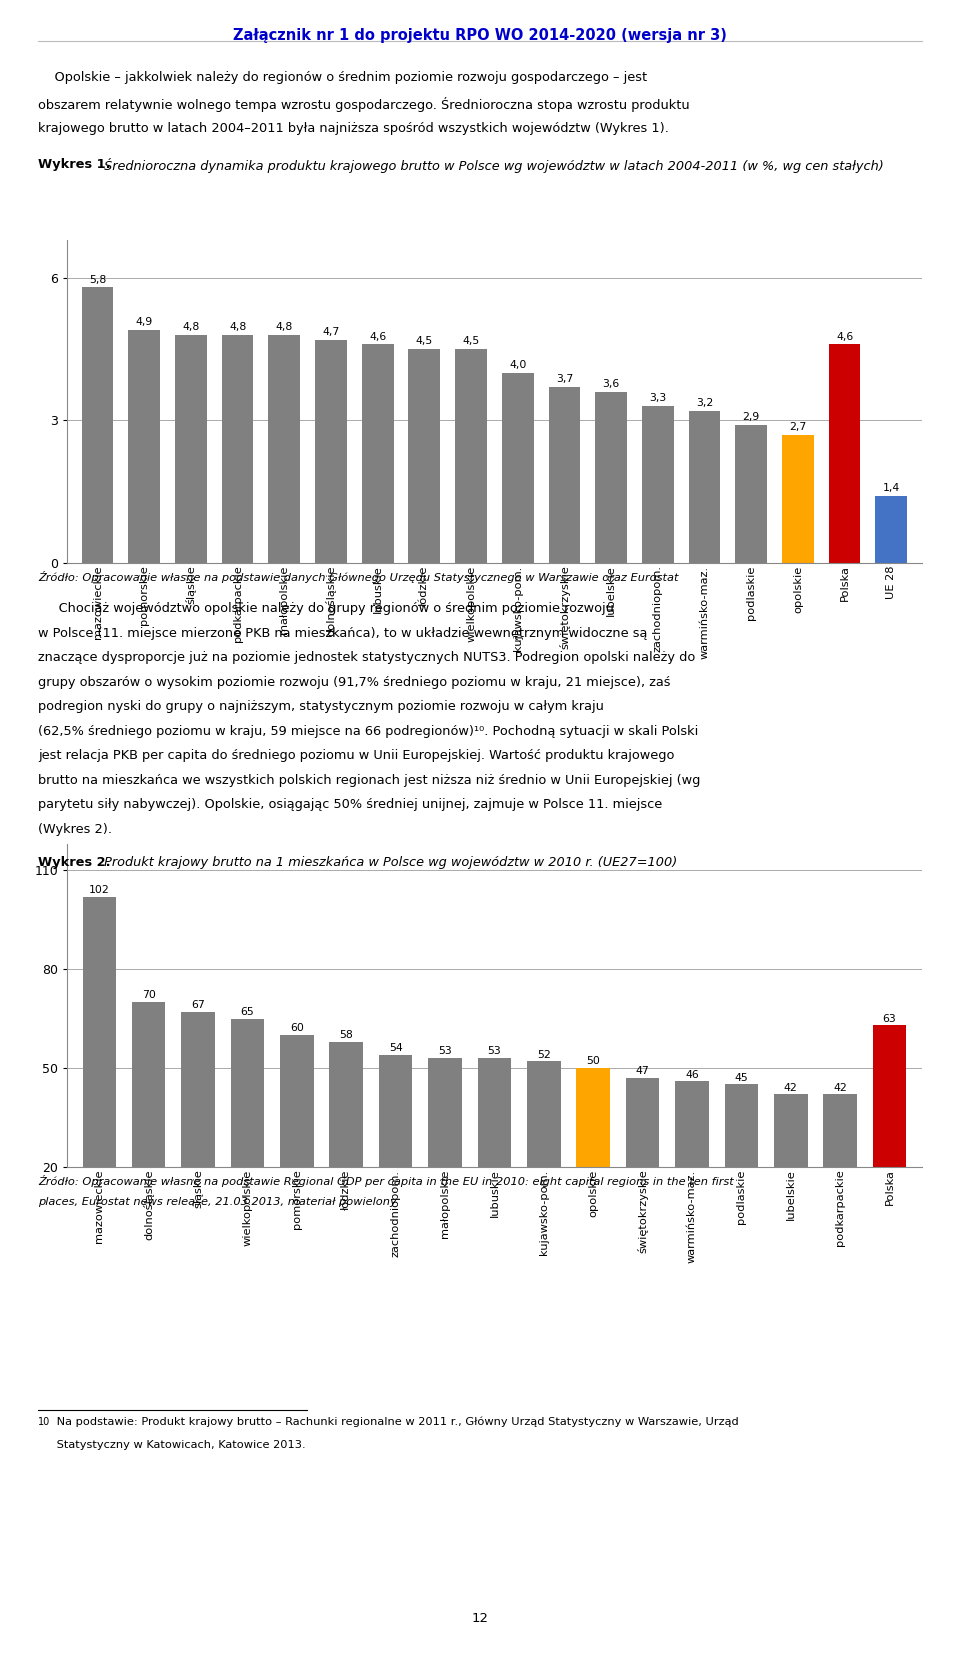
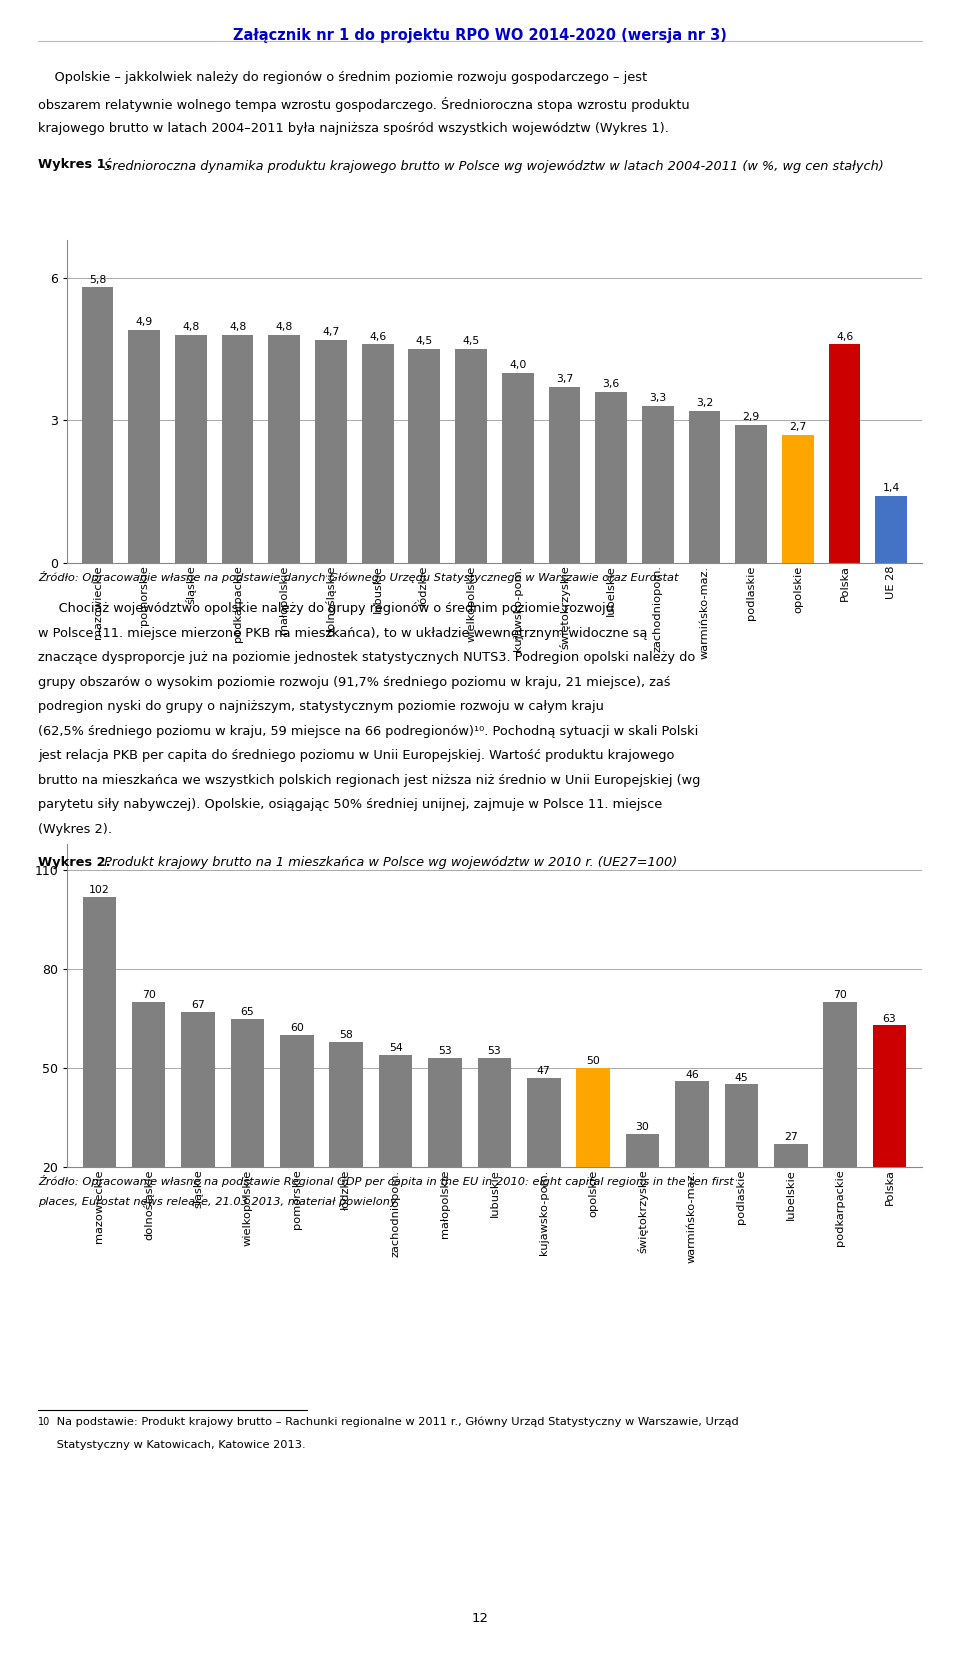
kujawsko-pom.: 52 -> 47
świętokrzyskie: 47 -> 30
lubelskie: 42 -> 27
podkarpackie: 42 -> 70
